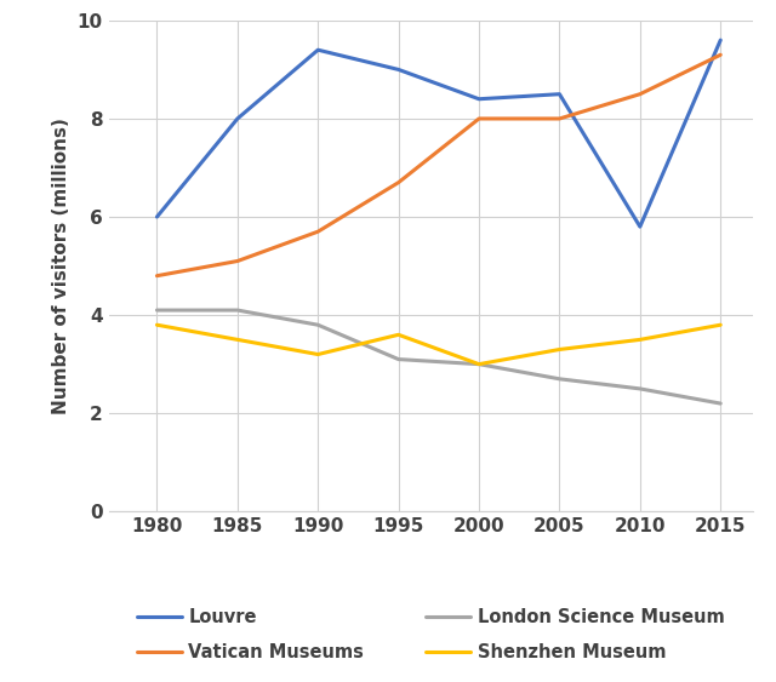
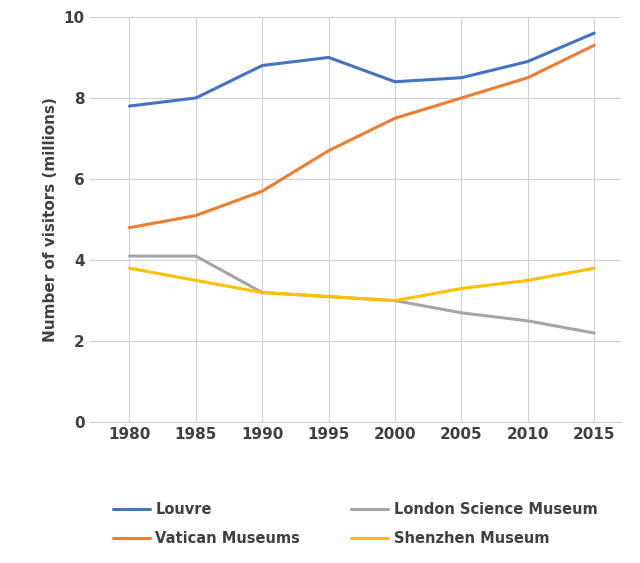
Louvre/1980: 6.0 -> 7.8
Louvre/1990: 9.4 -> 8.8
London Science Museum/1990: 3.8 -> 3.2
Shenzhen Museum/1995: 3.6 -> 3.1
Vatican Museums/2000: 8.0 -> 7.5
Louvre/2010: 5.8 -> 8.9
